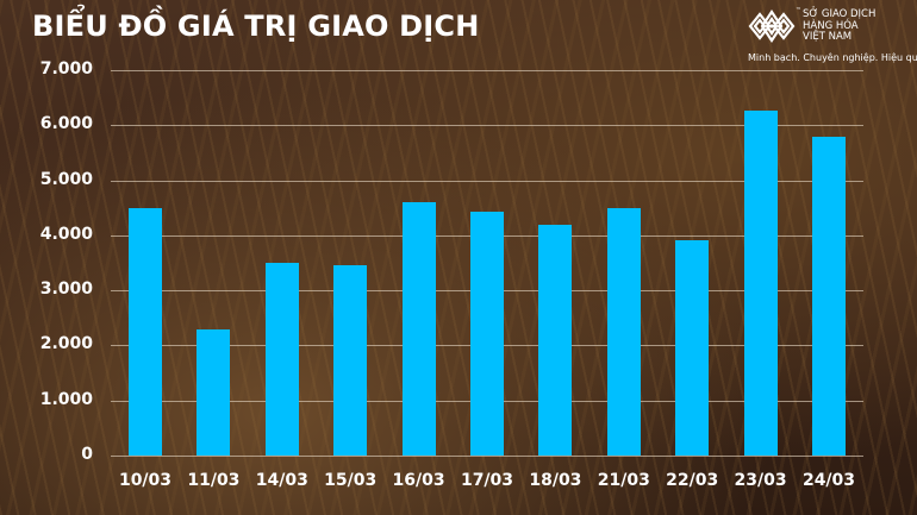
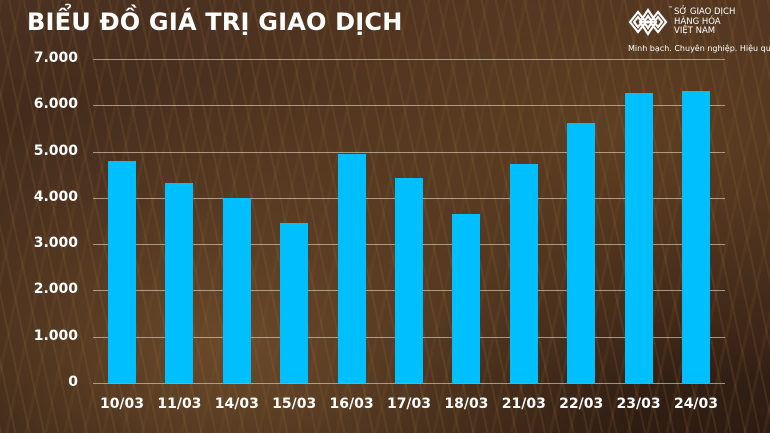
10/03: 4500 -> 4800
11/03: 2300 -> 4300
14/03: 3500 -> 4000
16/03: 4600 -> 5000
18/03: 4200 -> 3600
21/03: 4500 -> 4700
22/03: 3900 -> 5600
24/03: 5800 -> 6300
